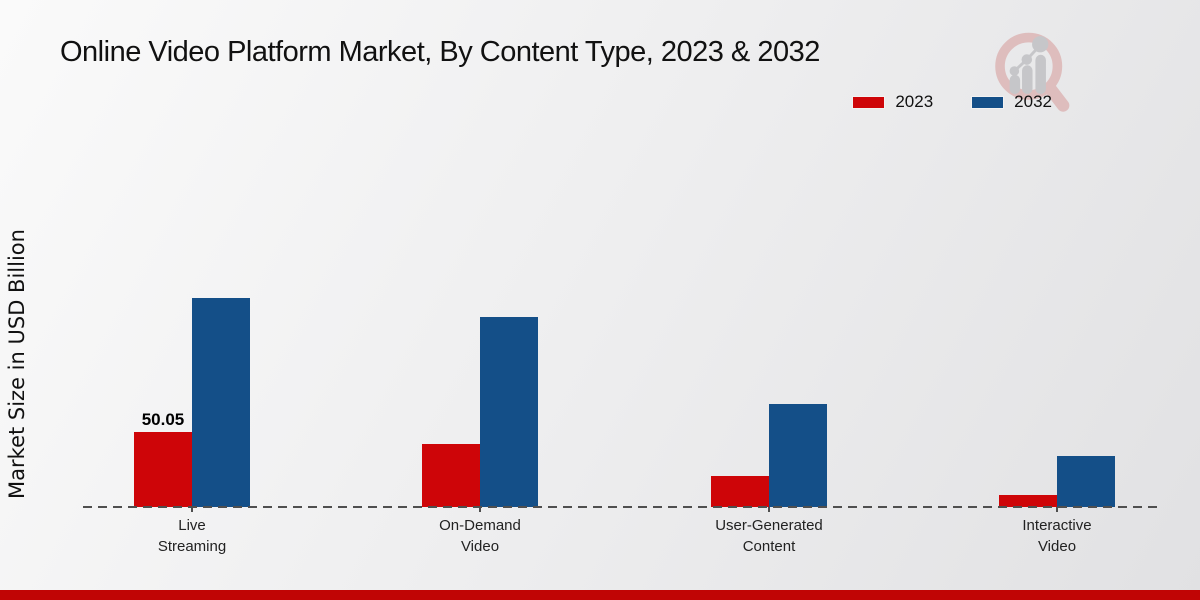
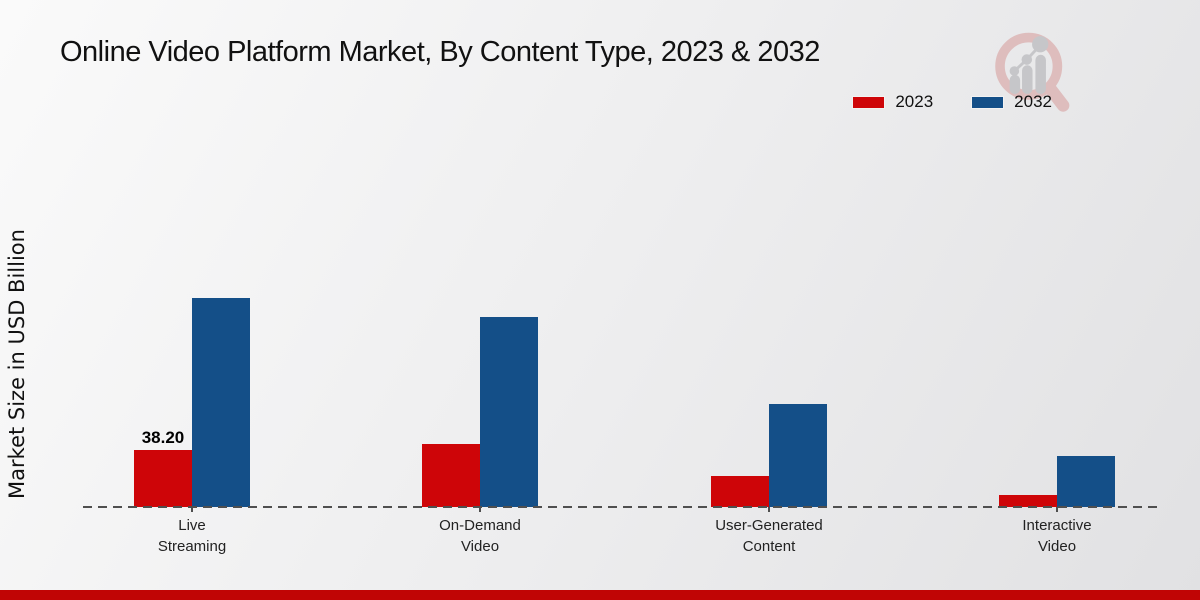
2023/Live Streaming: 50.05 -> 38.20
